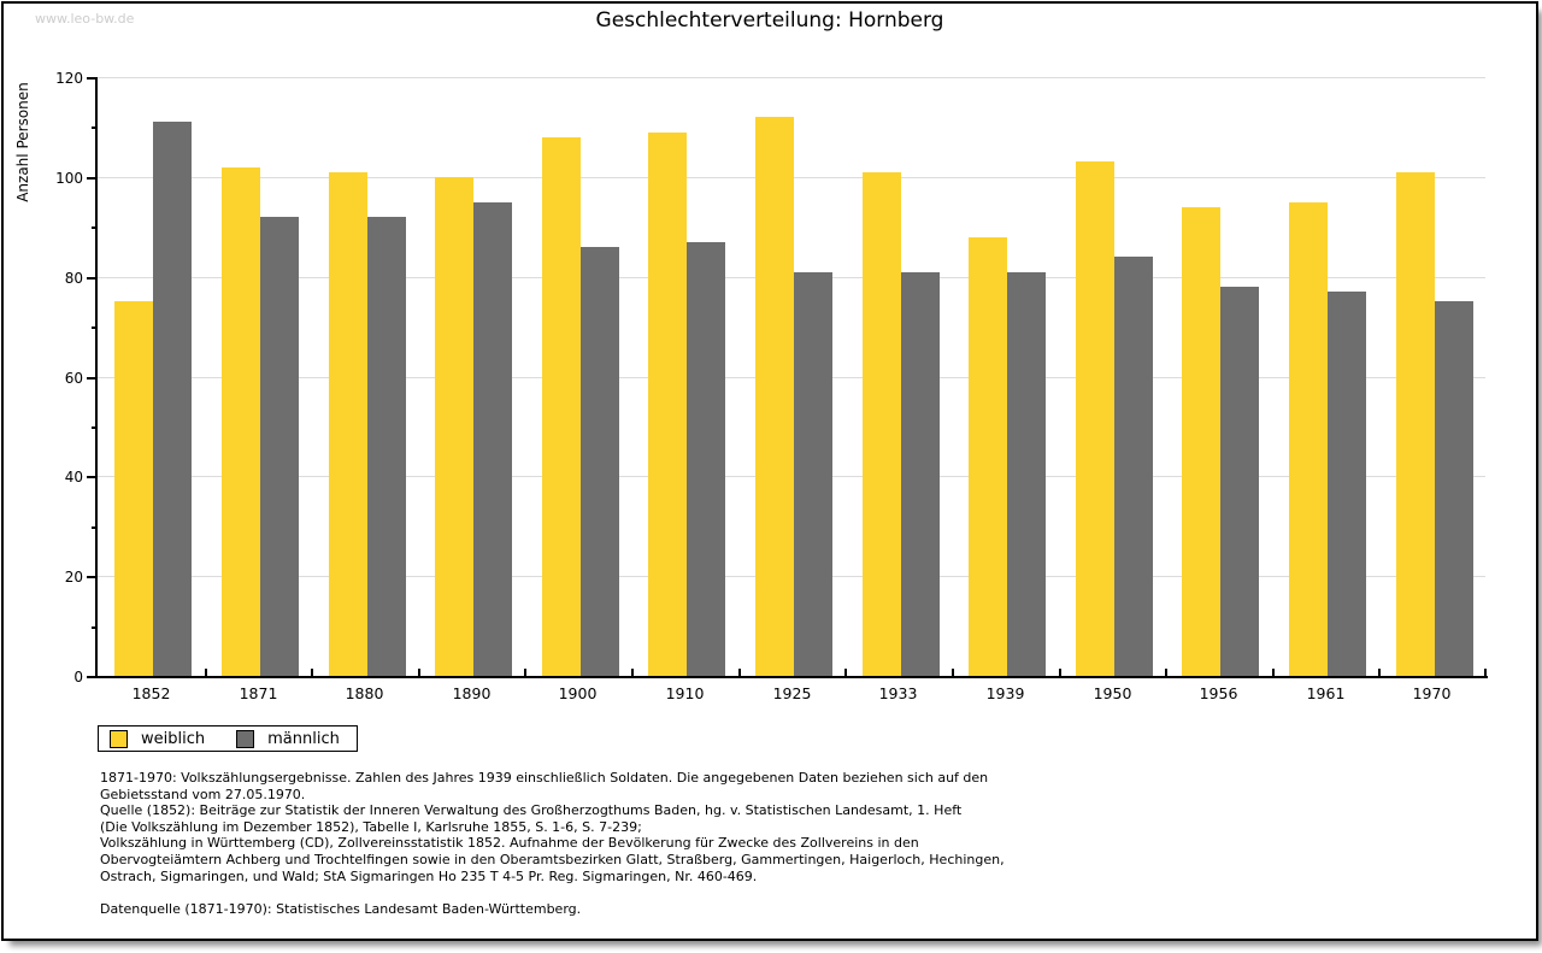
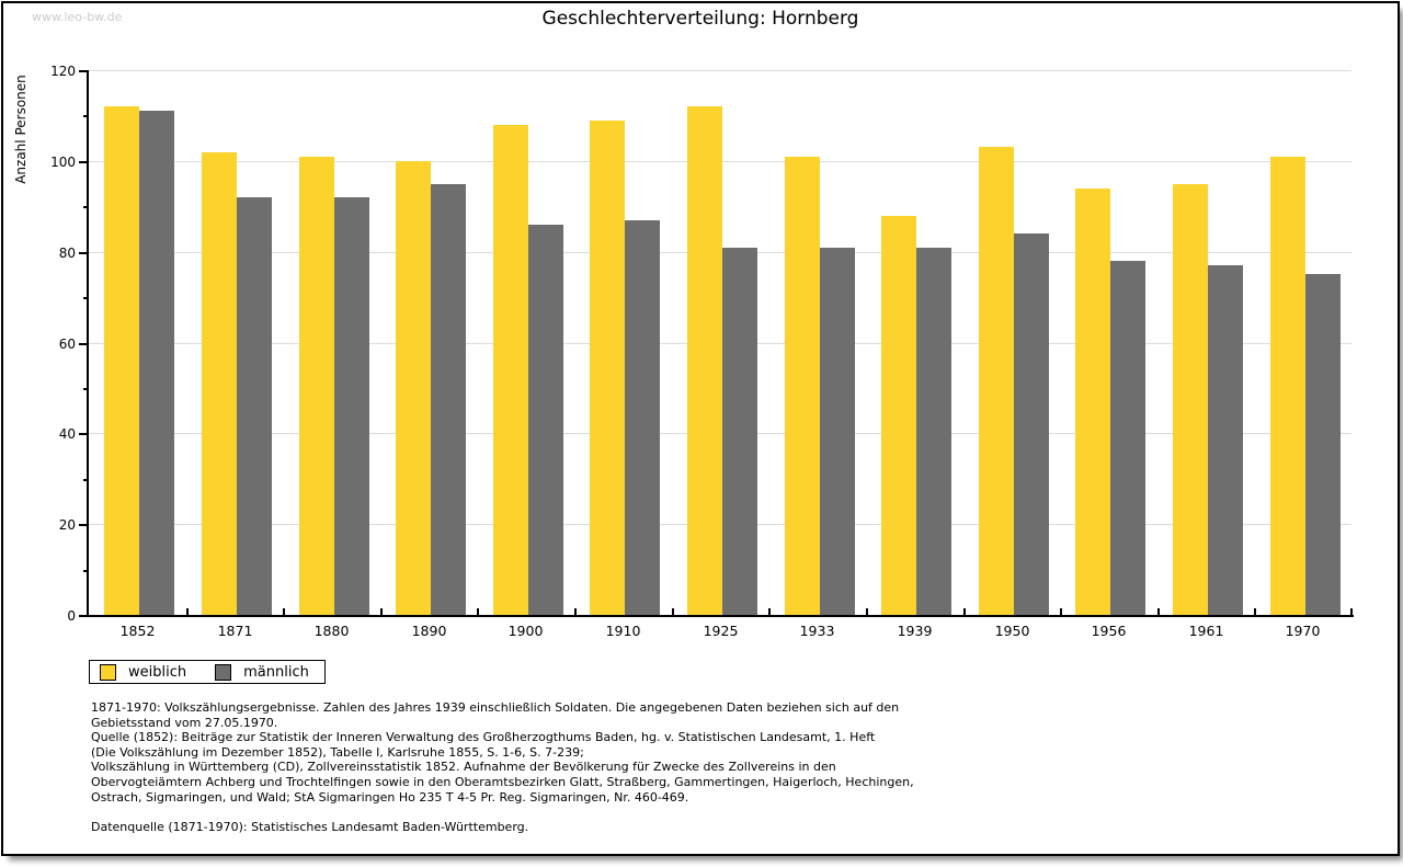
weiblich/1852: 75 -> 112
